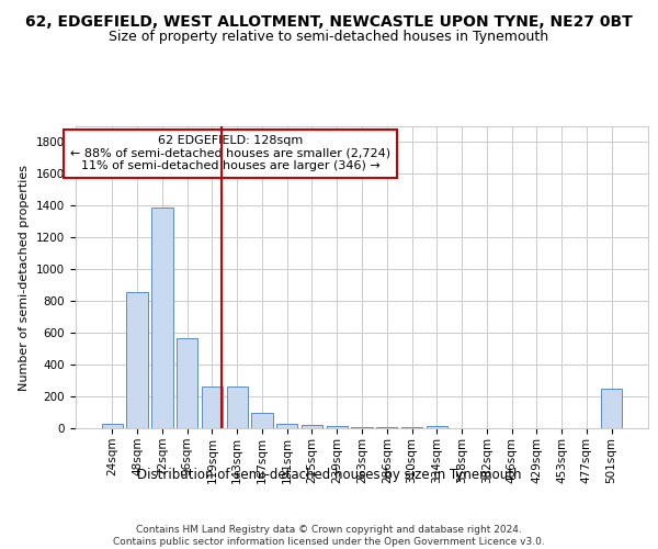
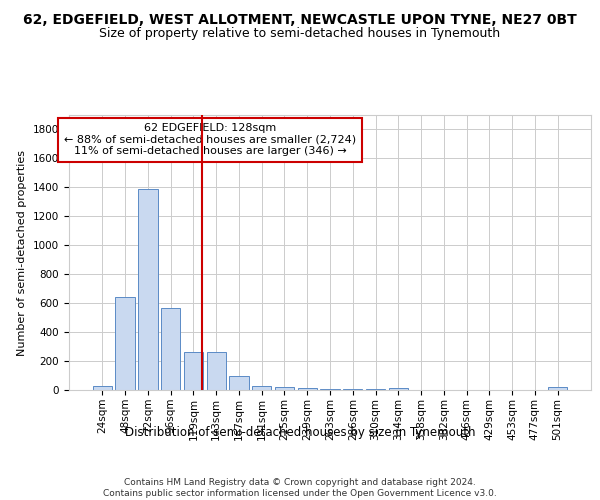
48sqm: 860 -> 640
501sqm: 250 -> 20
